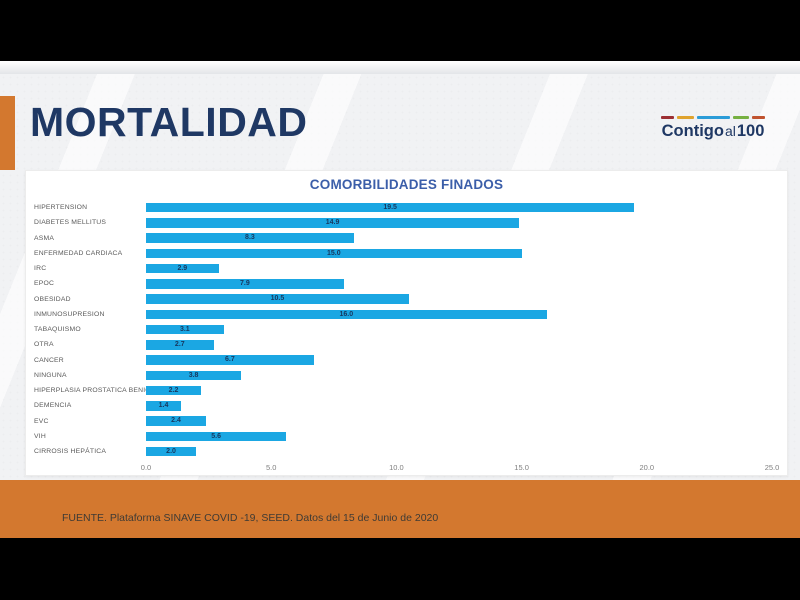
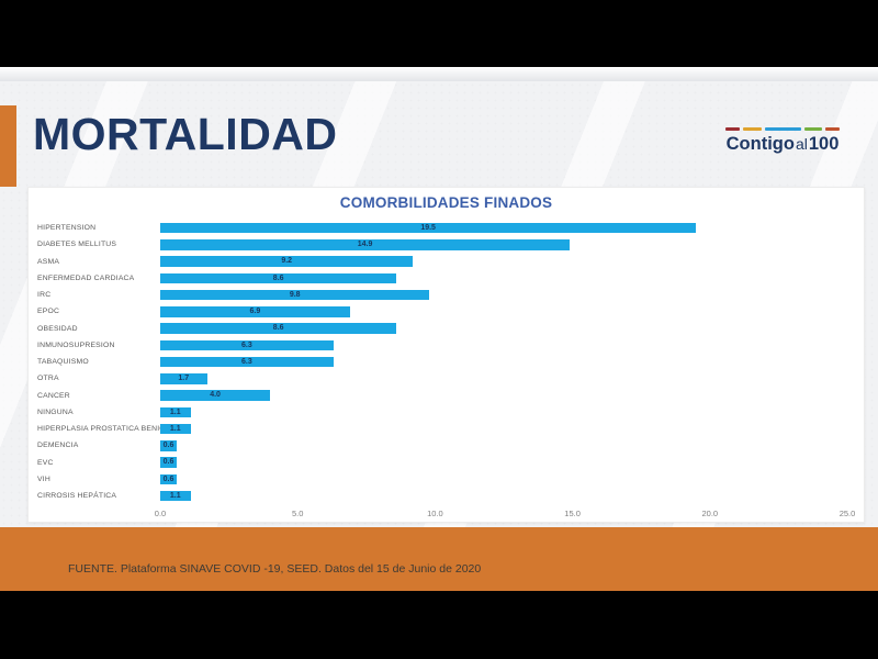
ASMA: 8.3 -> 9.2
ENFERMEDAD CARDIACA: 15.0 -> 8.6
IRC: 2.9 -> 9.8
EPOC: 7.9 -> 6.9
OBESIDAD: 10.5 -> 8.6
INMUNOSUPRESION: 16.0 -> 6.3
TABAQUISMO: 3.1 -> 6.3
OTRA: 2.7 -> 1.7
CANCER: 6.7 -> 4.0
NINGUNA: 3.8 -> 1.1
HIPERPLASIA PROSTATICA BENIGNA: 2.2 -> 1.1
DEMENCIA: 1.4 -> 0.6
EVC: 2.4 -> 0.6
VIH: 5.6 -> 0.6
CIRROSIS HEPÁTICA: 2.0 -> 1.1
